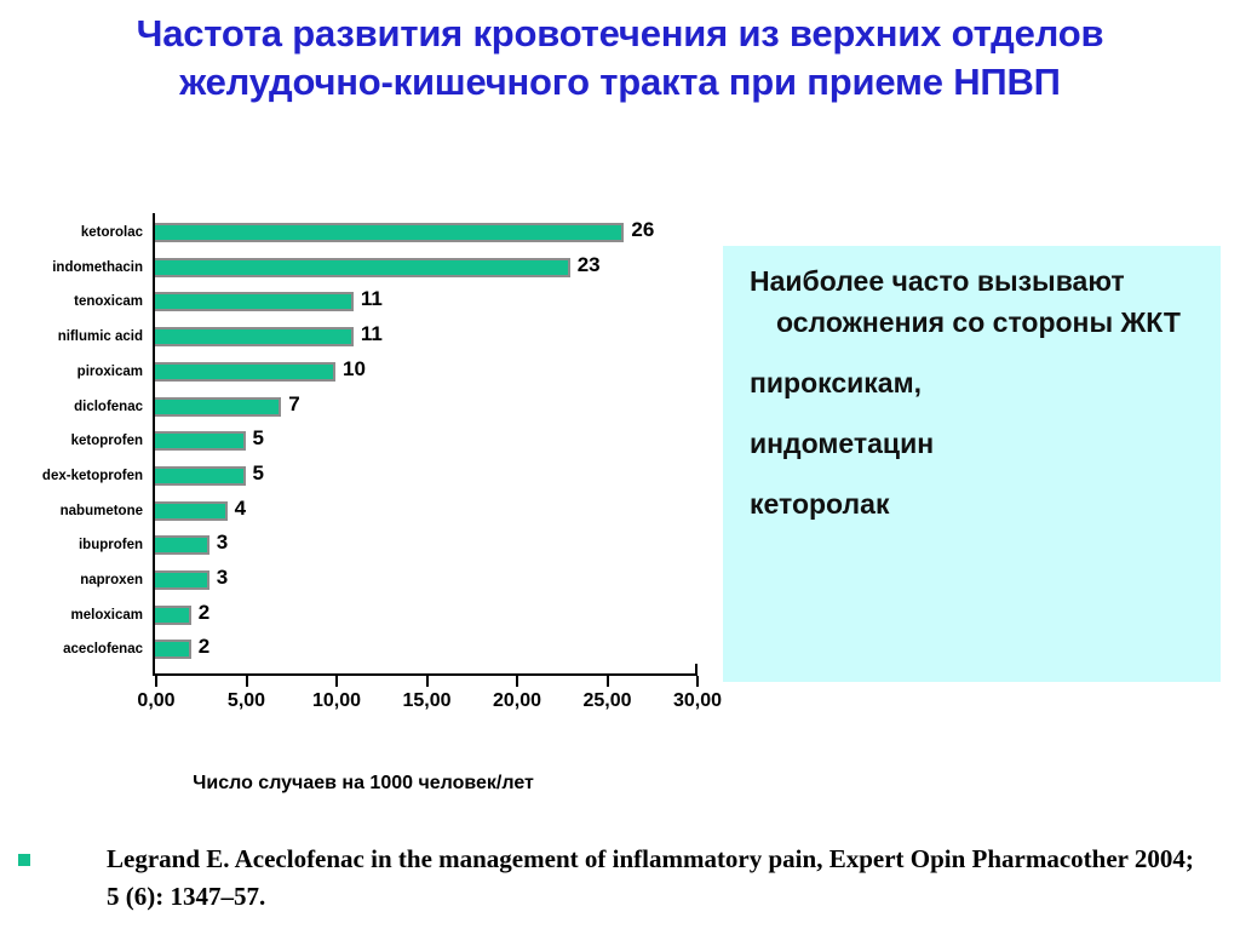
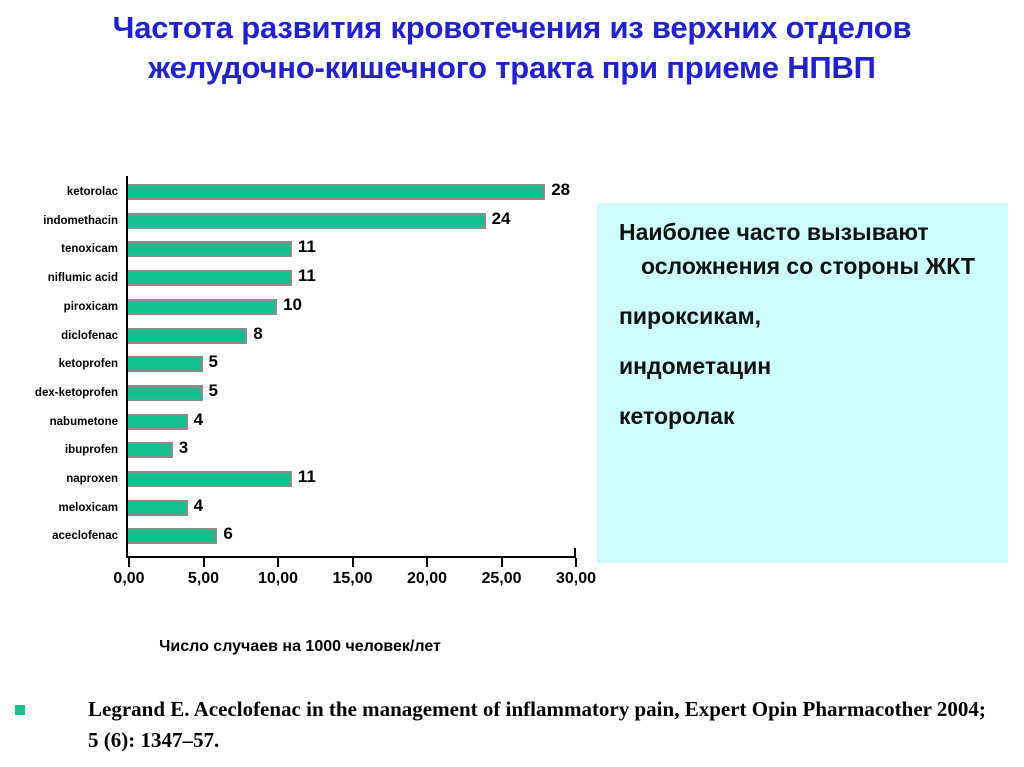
ketorolac: 26 -> 28
indomethacin: 23 -> 24
diclofenac: 7 -> 8
naproxen: 3 -> 11
meloxicam: 2 -> 4
aceclofenac: 2 -> 6
